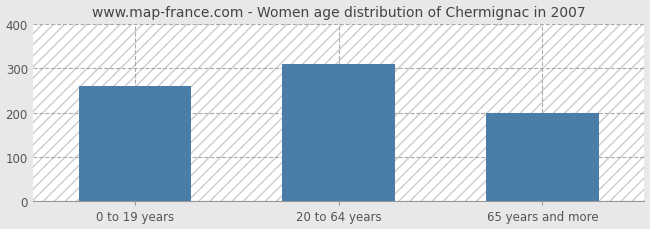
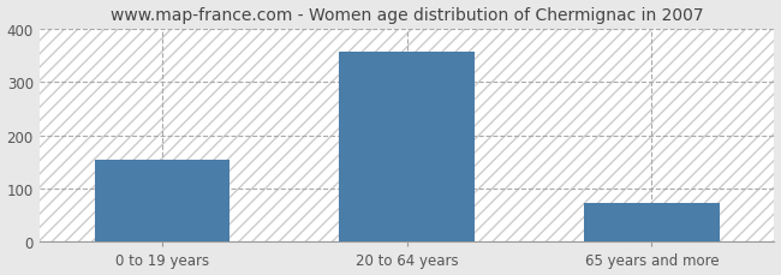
0 to 19 years: 260 -> 155
20 to 64 years: 310 -> 358
65 years and more: 200 -> 72
